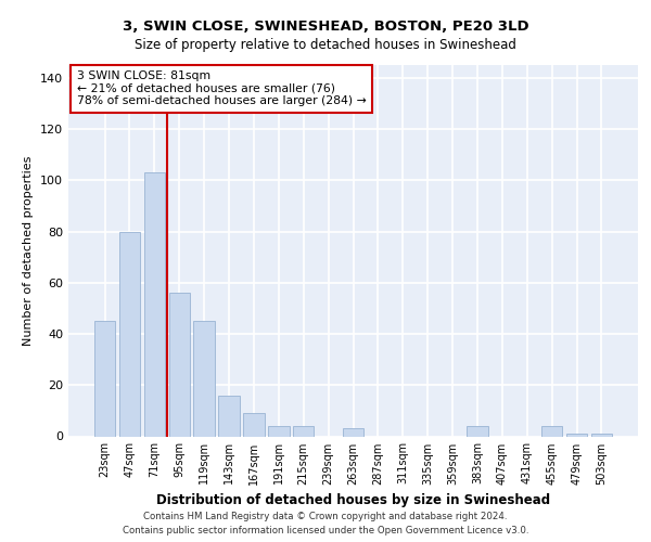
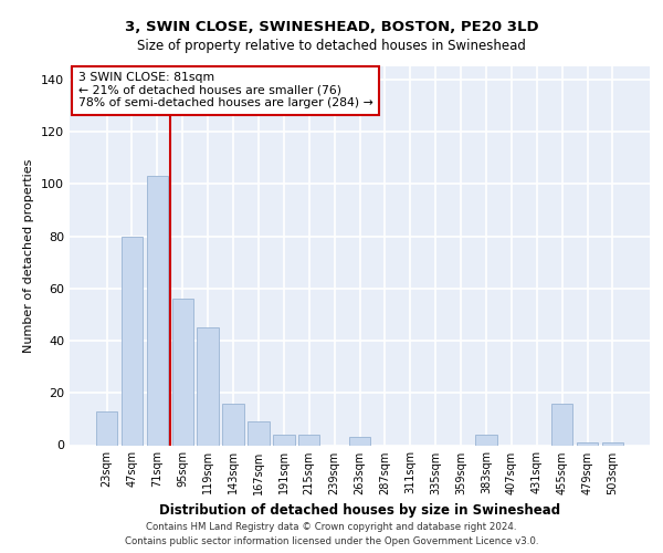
23sqm: 45 -> 13
455sqm: 4 -> 16
